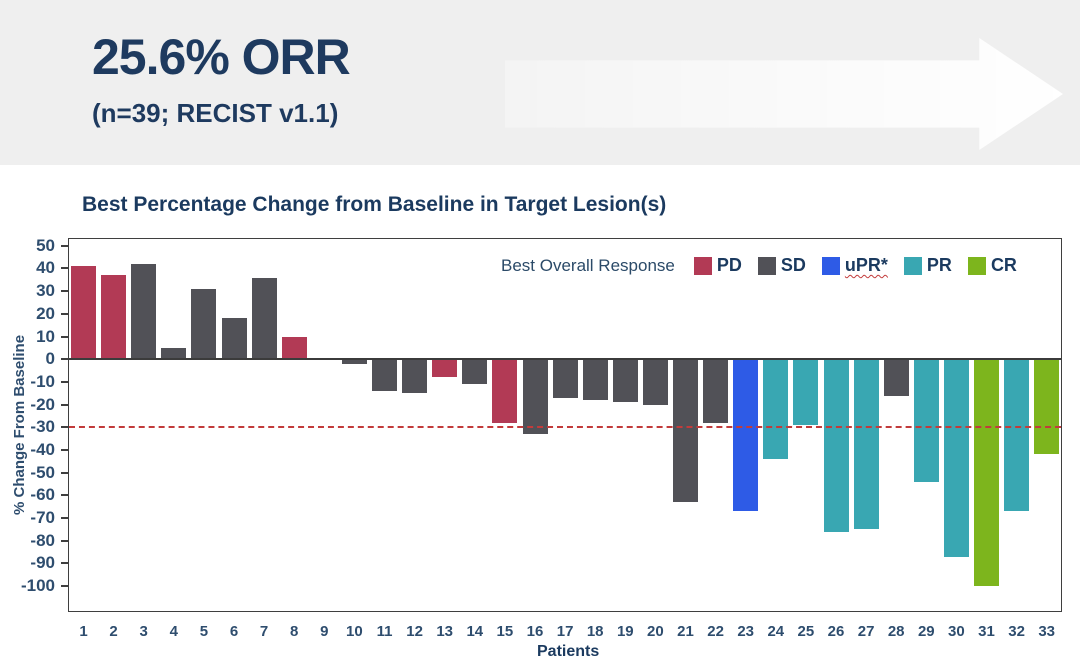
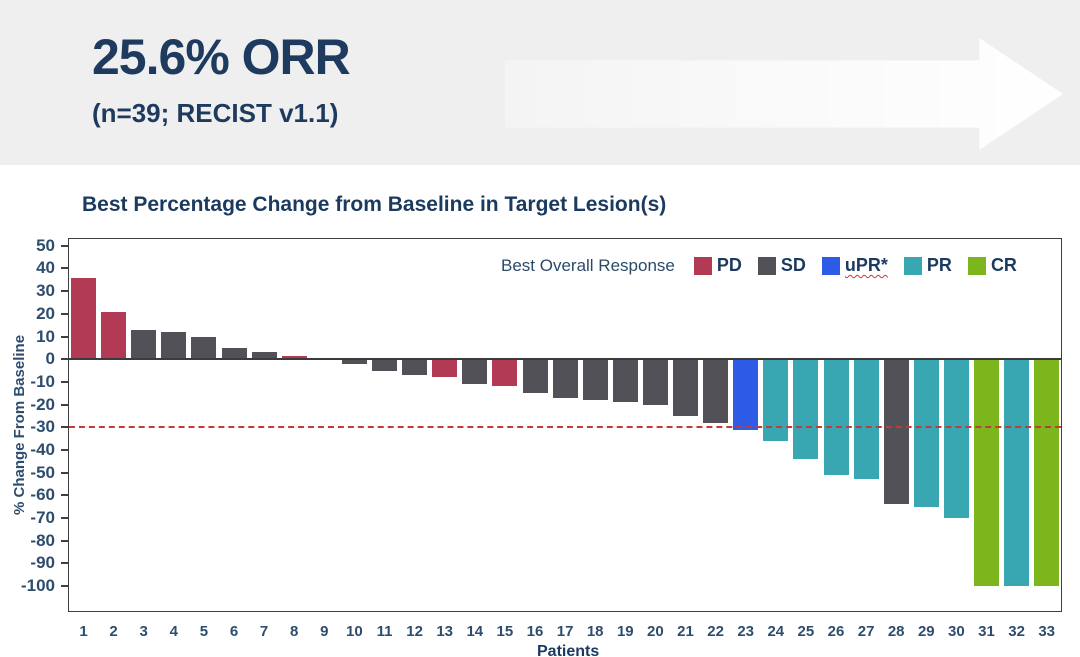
1: 41 -> 36
2: 37 -> 21
3: 42 -> 13
4: 5 -> 12
5: 31 -> 10
6: 18 -> 5
7: 36 -> 3
8: 10 -> 2
11: -14 -> -5
12: -15 -> -7
15: -28 -> -12
16: -33 -> -15
21: -63 -> -25
23: -67 -> -31
24: -44 -> -36
25: -29 -> -44
26: -76 -> -51
27: -75 -> -53
28: -16 -> -64
29: -54 -> -65
30: -87 -> -70
32: -67 -> -100
33: -42 -> -100
